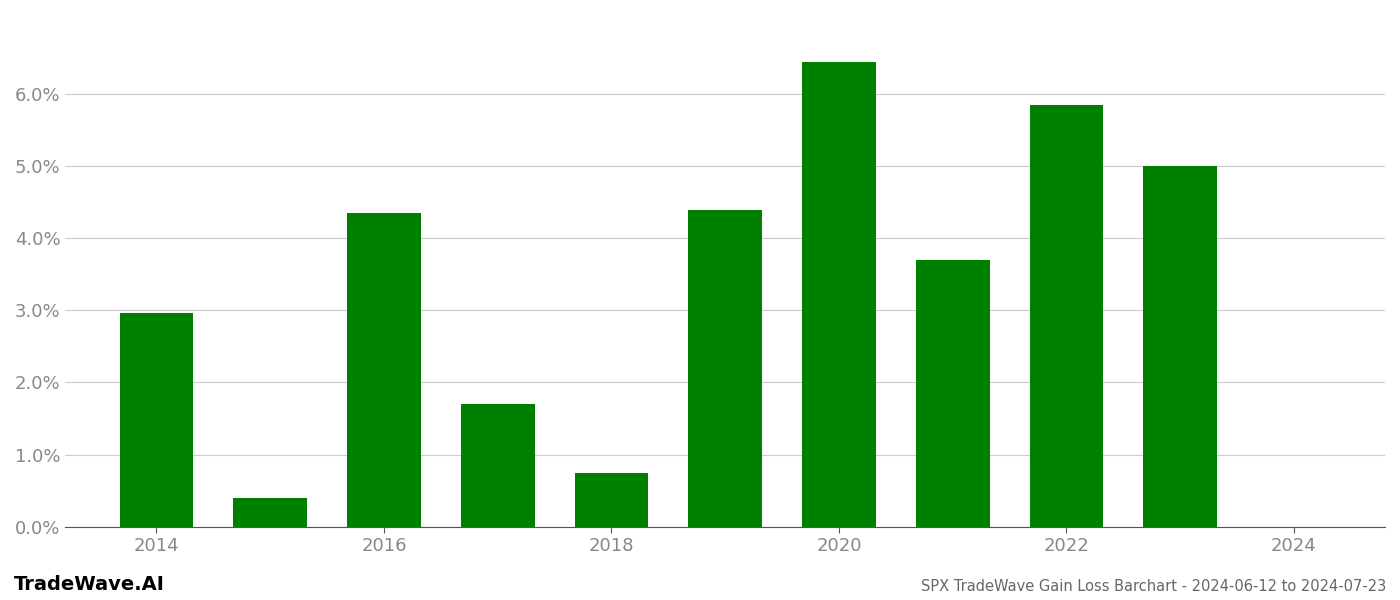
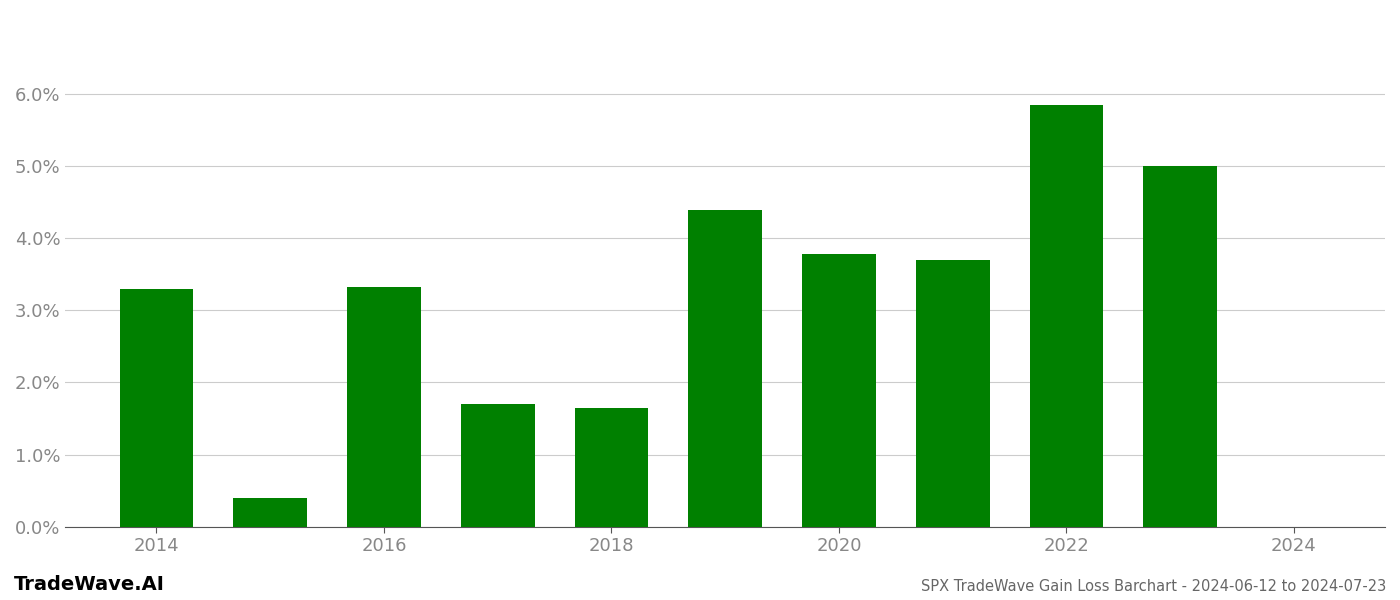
2014: 2.97% -> 3.30%
2016: 4.35% -> 3.32%
2018: 0.75% -> 1.64%
2020: 6.45% -> 3.78%
